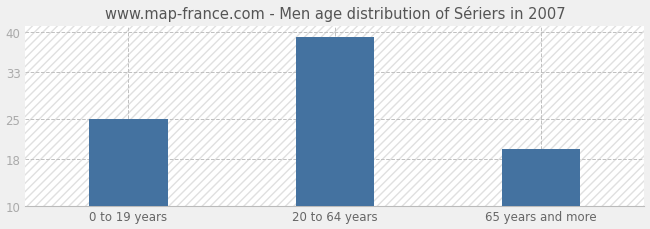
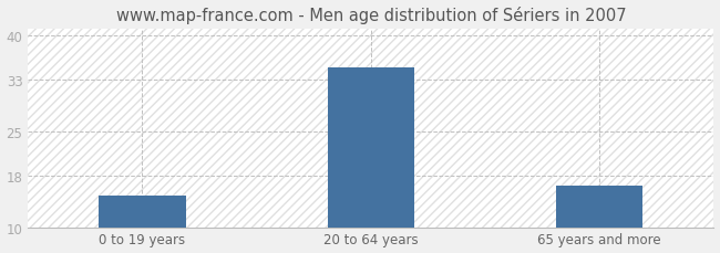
0 to 19 years: 25.0 -> 15.0
20 to 64 years: 39.0 -> 35.0
65 years and more: 19.8 -> 16.5
